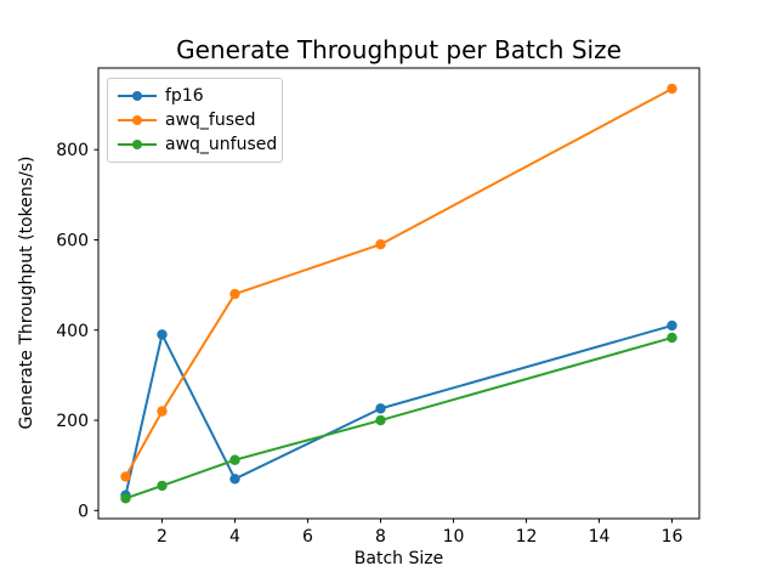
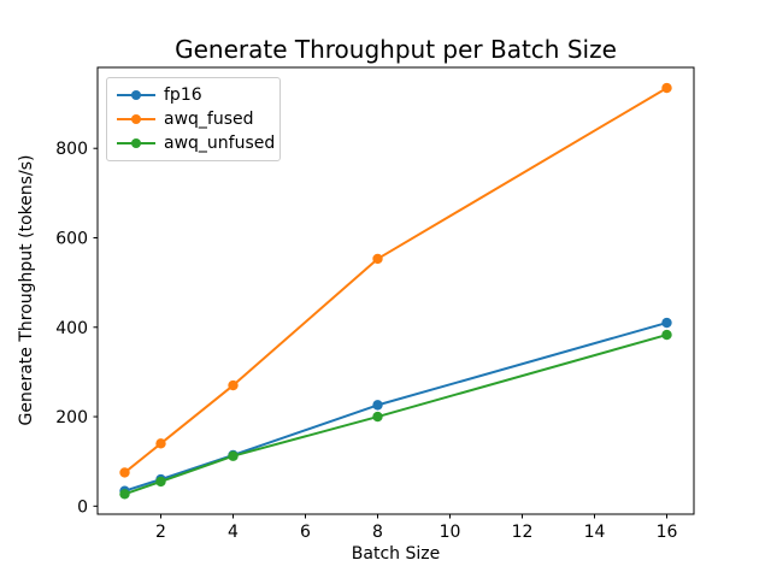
fp16/2: 390 -> 60
awq_fused/2: 220 -> 140
fp16/4: 70 -> 110
awq_fused/4: 480 -> 270
awq_fused/8: 590 -> 550
